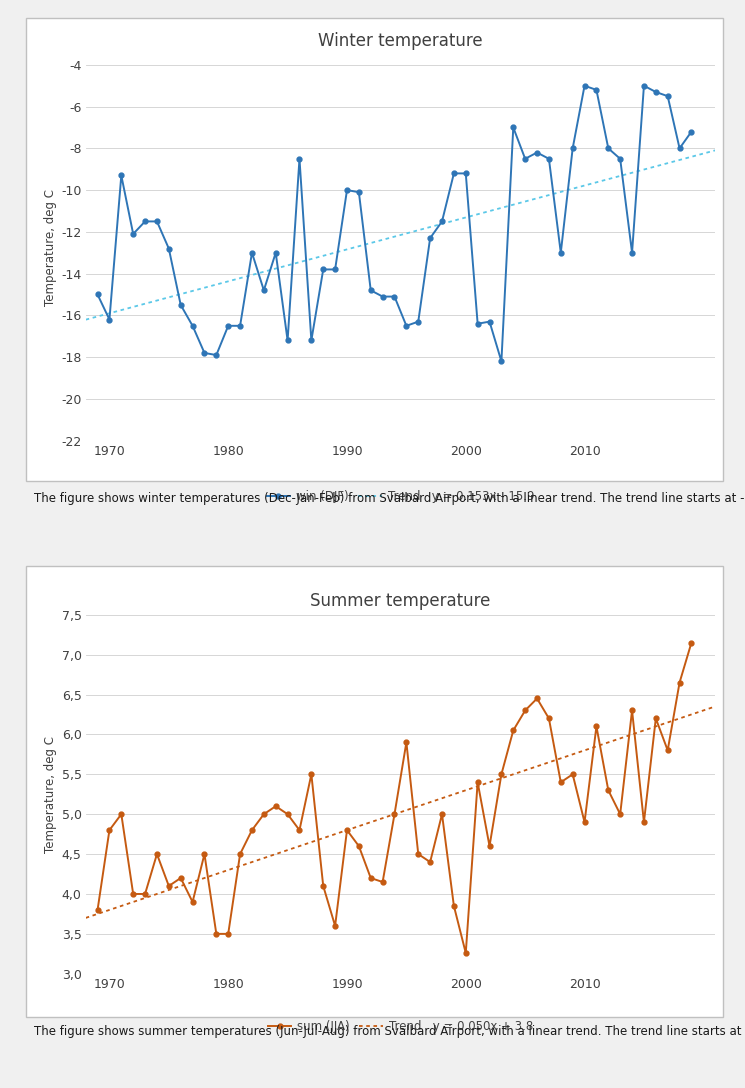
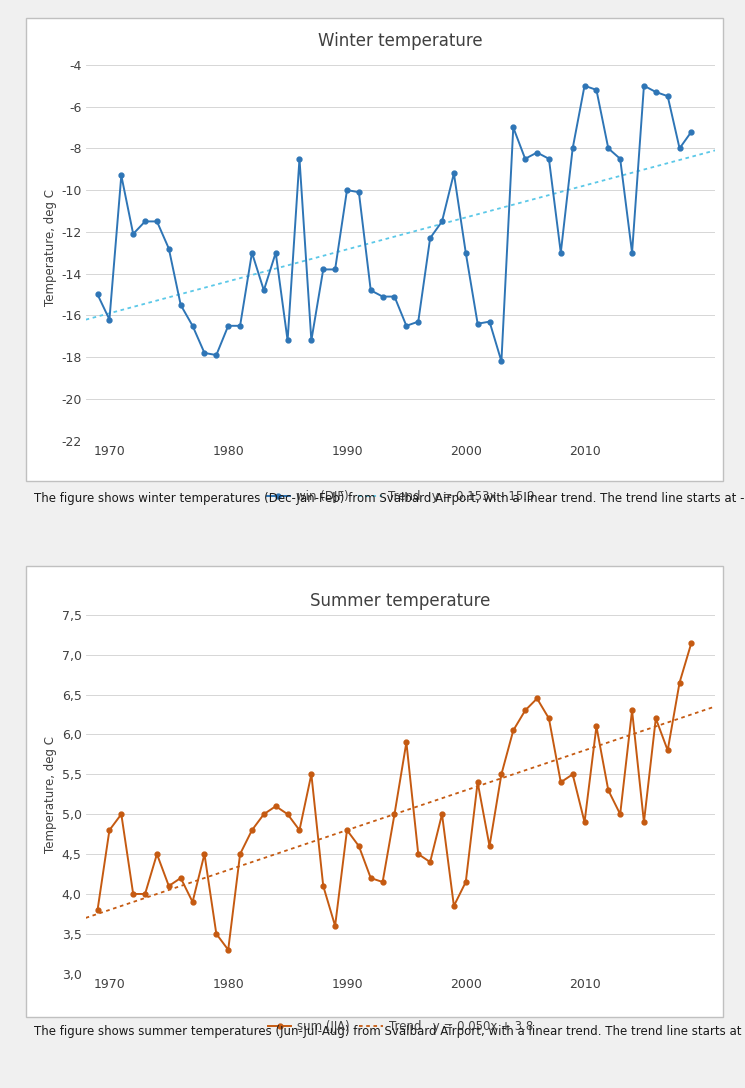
Winter temperature/2000: -9.2 -> -13.0
Summer temperature/1980: 3,50 -> 3,30
Summer temperature/2000: 3,26 -> 4,15
